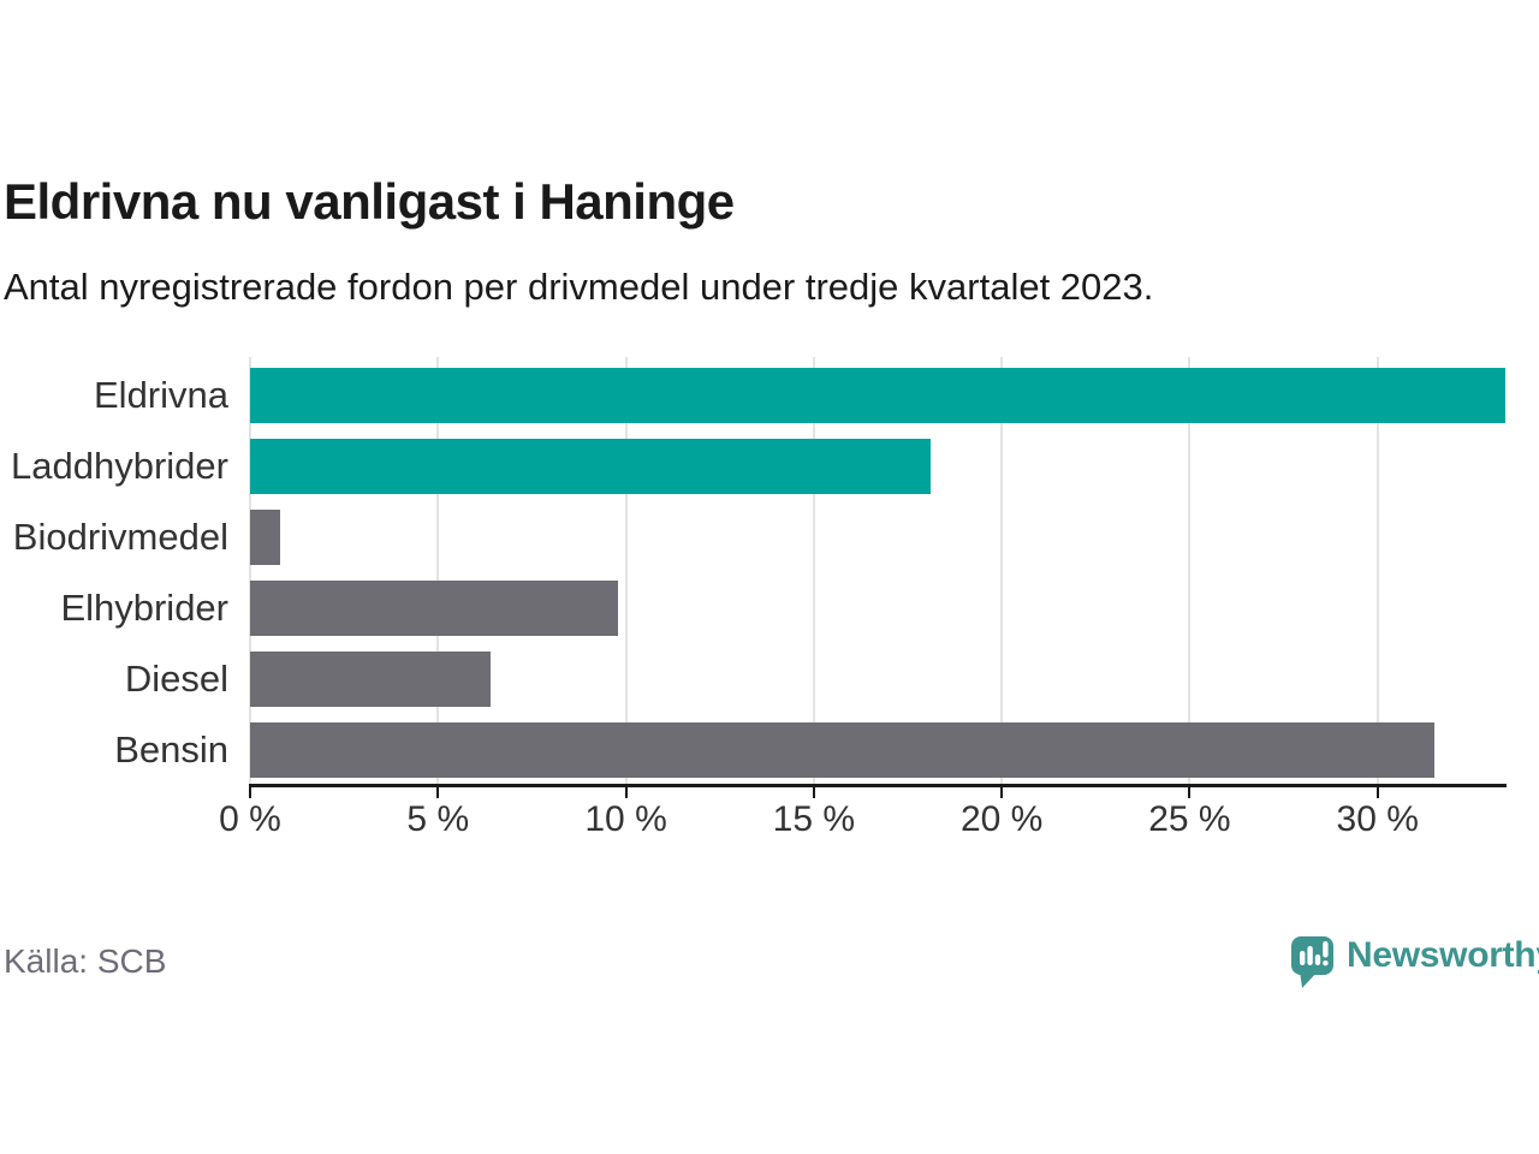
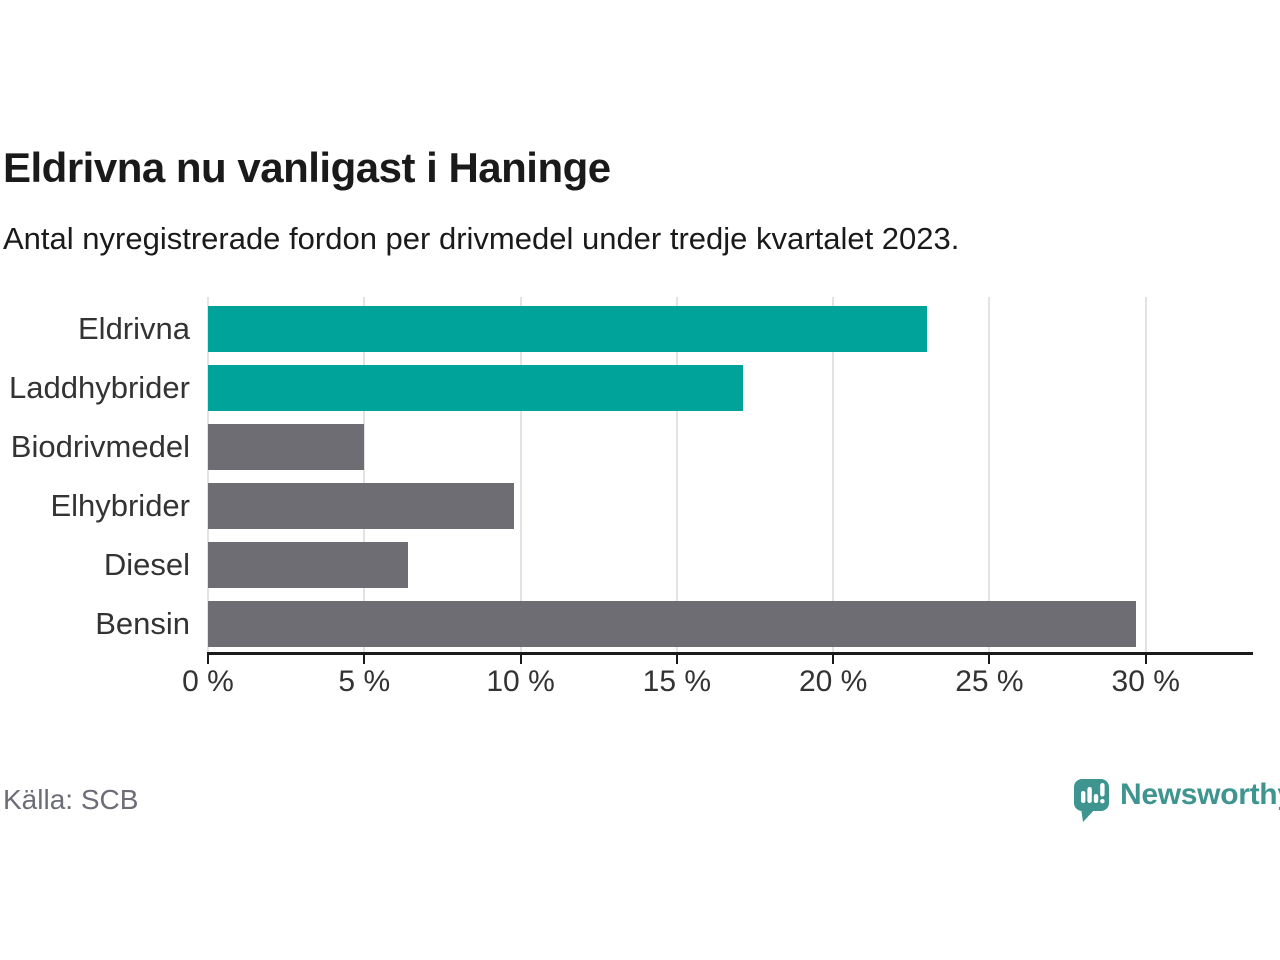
Eldrivna: 33.4% -> 23.0%
Laddhybrider: 18.1% -> 17.1%
Biodrivmedel: 0.8% -> 5.0%
Bensin: 31.5% -> 29.7%
